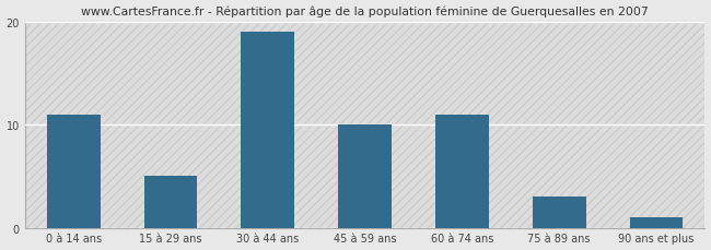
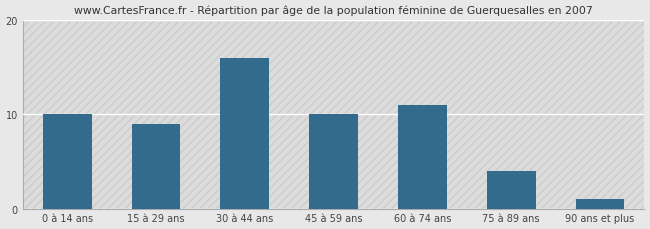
0 à 14 ans: 11 -> 10
15 à 29 ans: 5 -> 9
30 à 44 ans: 19 -> 16
75 à 89 ans: 3 -> 4
